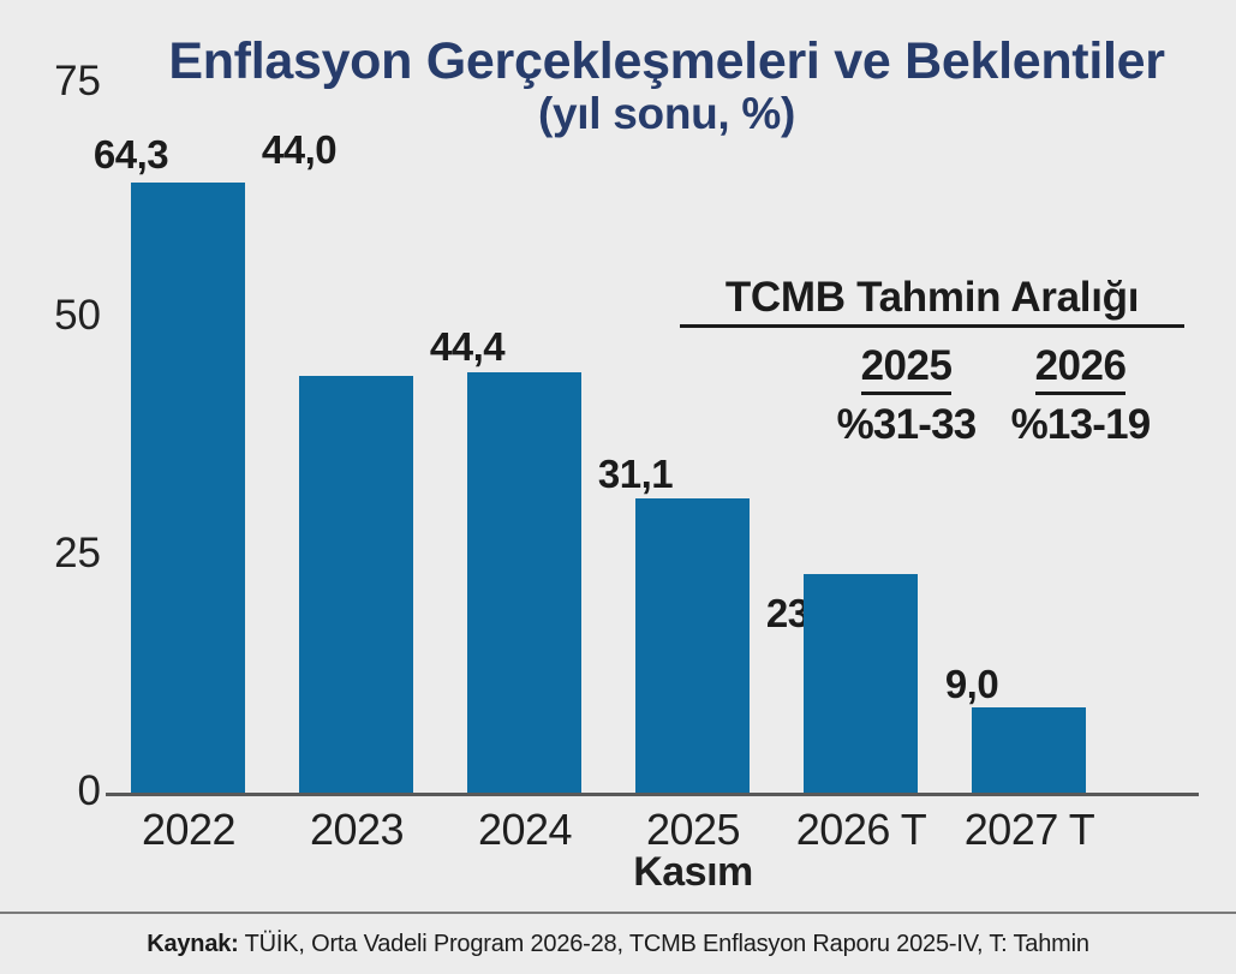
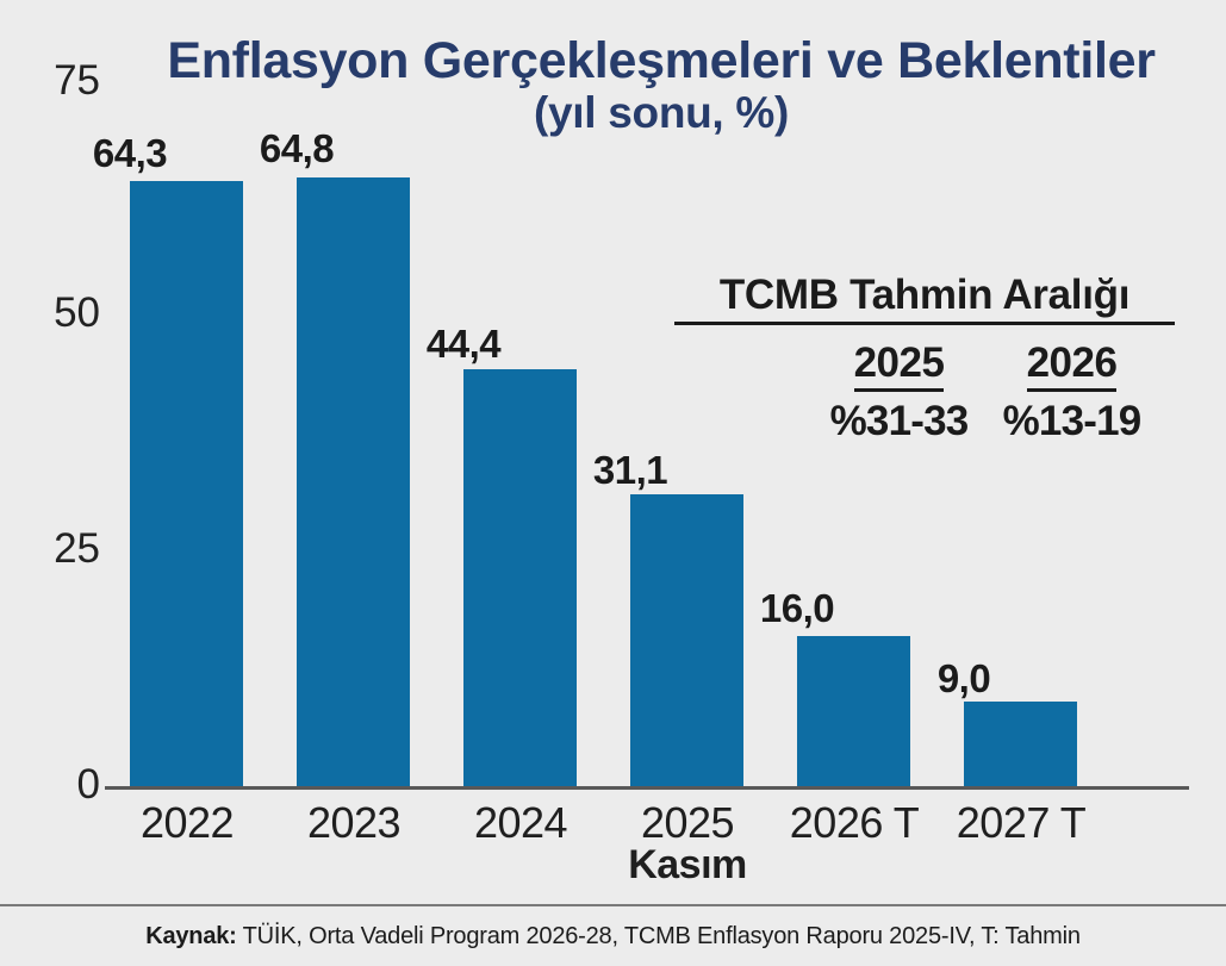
2023: 44,0 -> 64,8
2026 T: 23,1 -> 16,0
